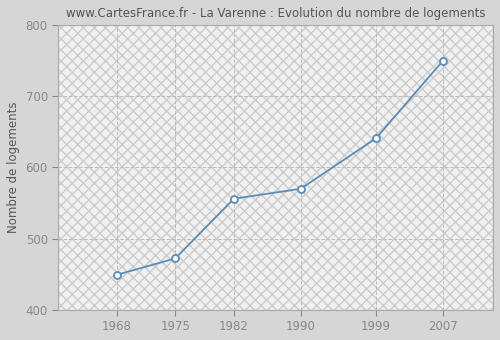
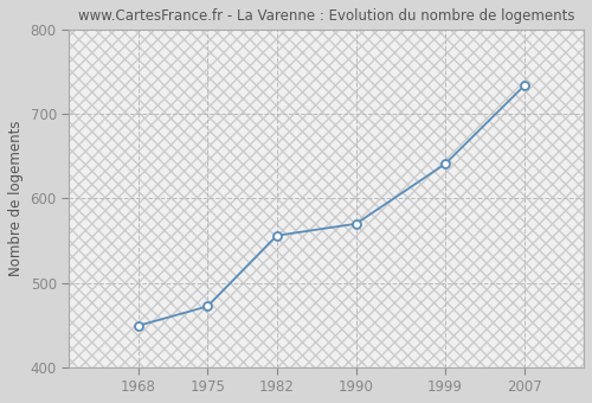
2007: 750 -> 734
